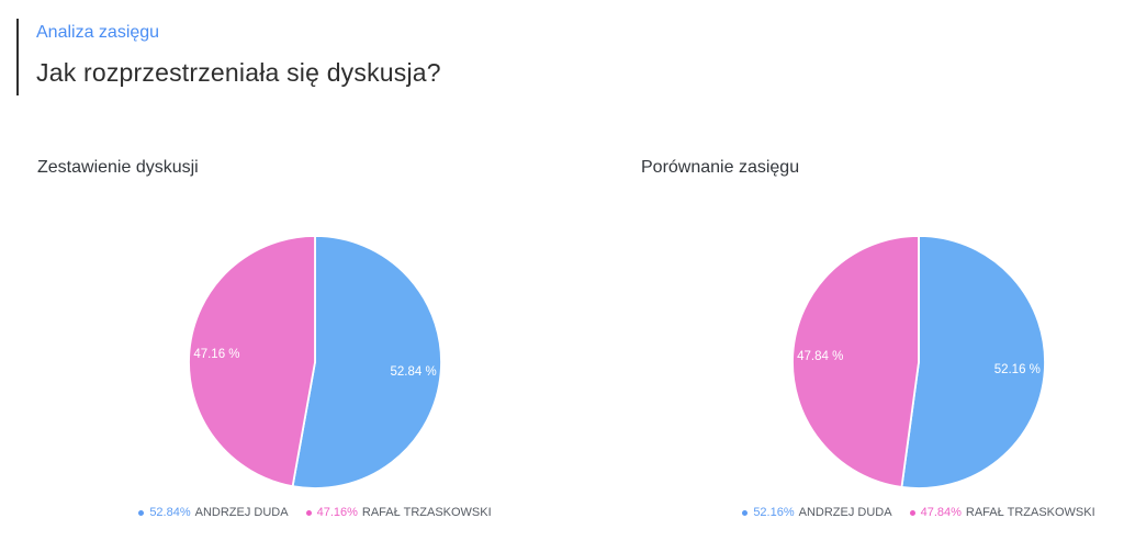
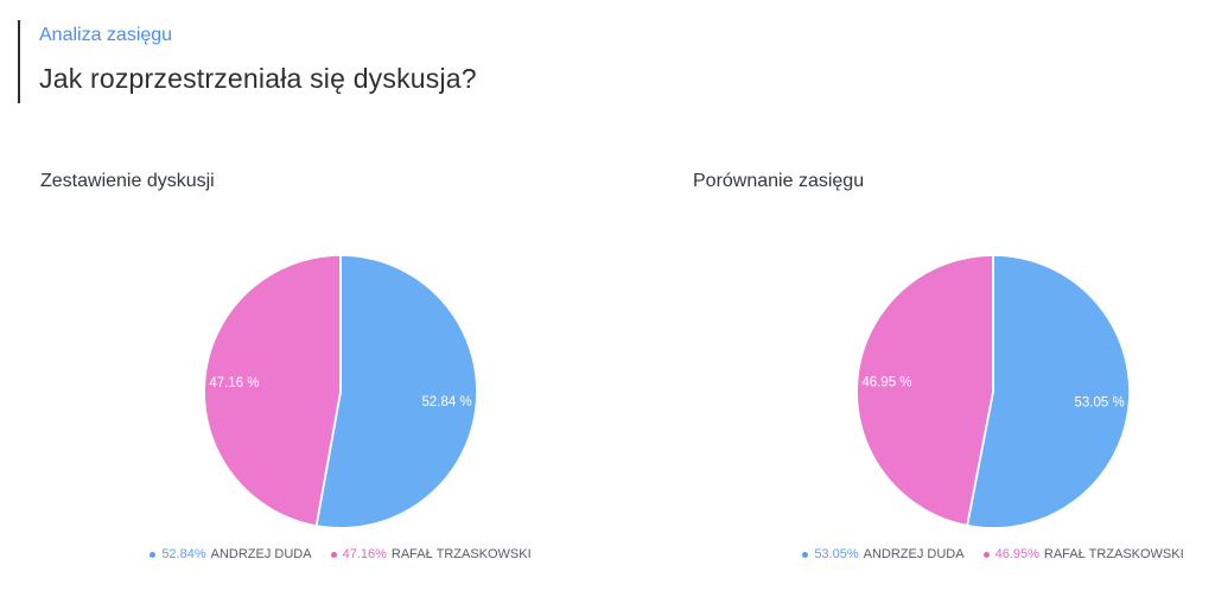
Porównanie zasięgu/ANDRZEJ DUDA: 52.16% -> 53.05%
Porównanie zasięgu/RAFAŁ TRZASKOWSKI: 47.84% -> 46.95%
